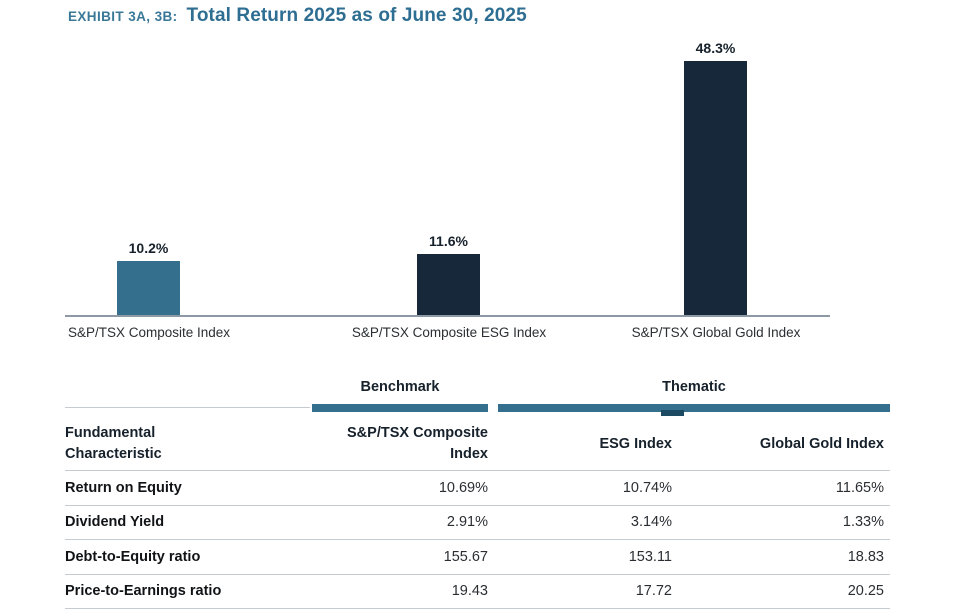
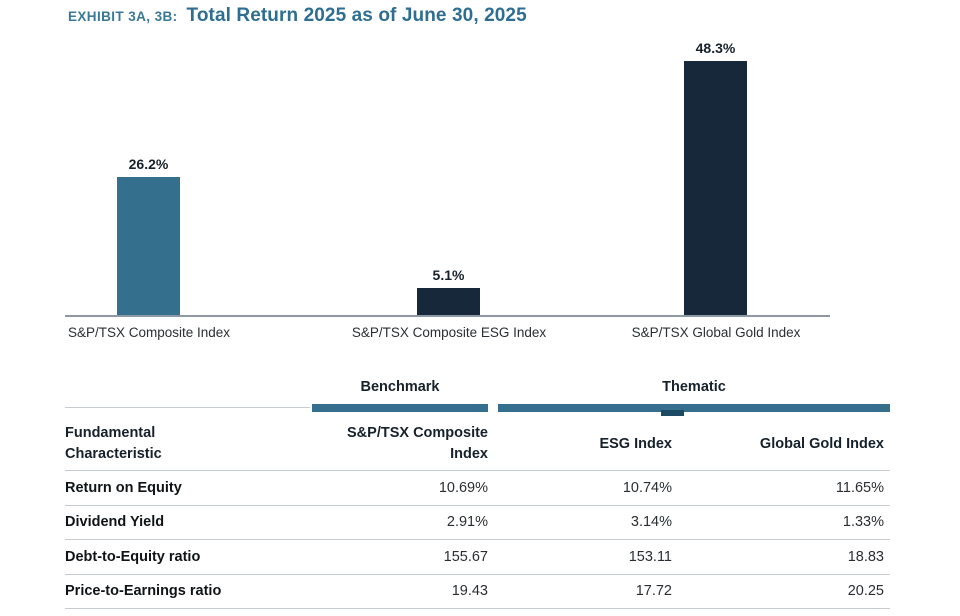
S&P/TSX Composite Index: 10.2% -> 26.2%
S&P/TSX Composite ESG Index: 11.6% -> 5.1%
